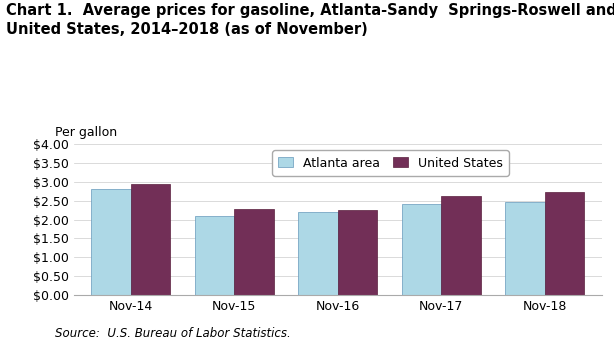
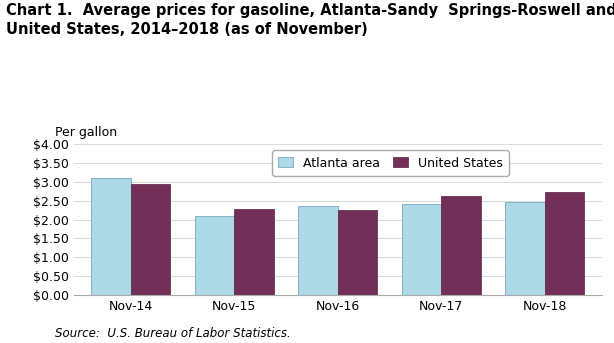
Atlanta area/Nov-14: $2.82 -> $3.10
Atlanta area/Nov-16: $2.20 -> $2.35
